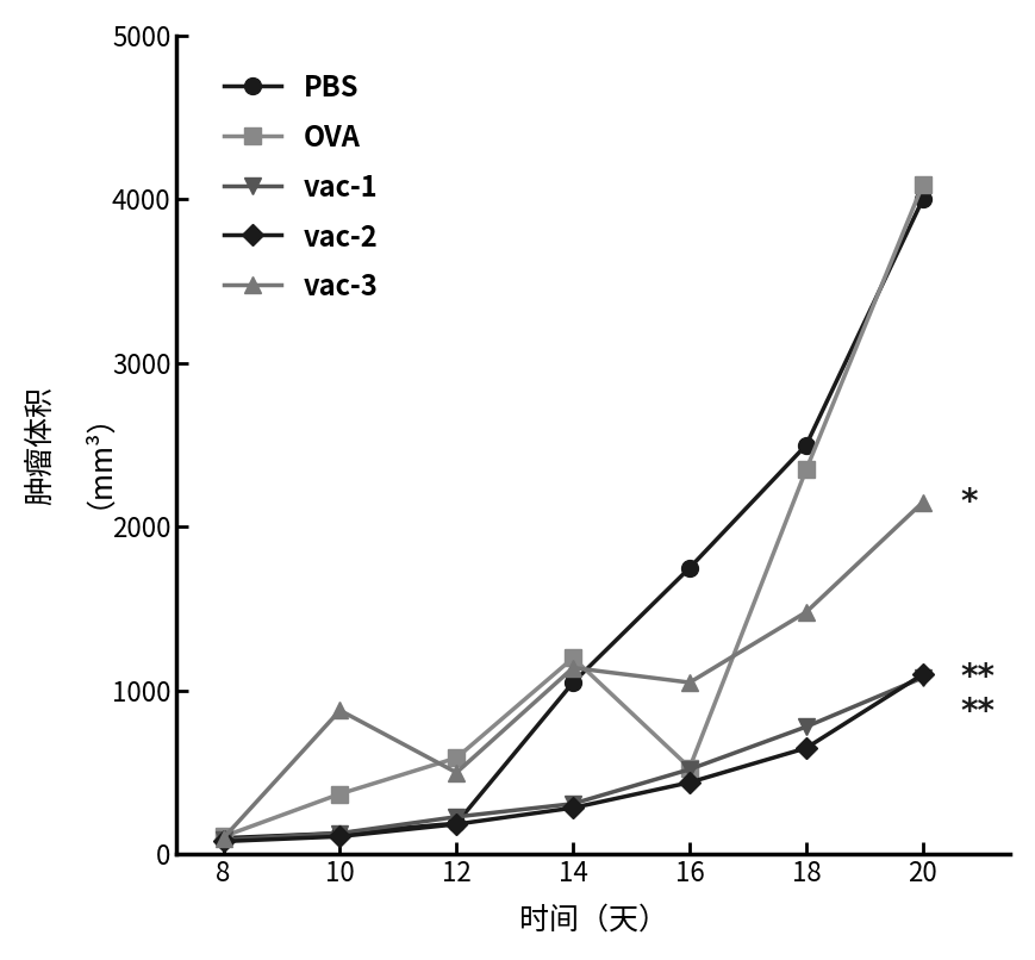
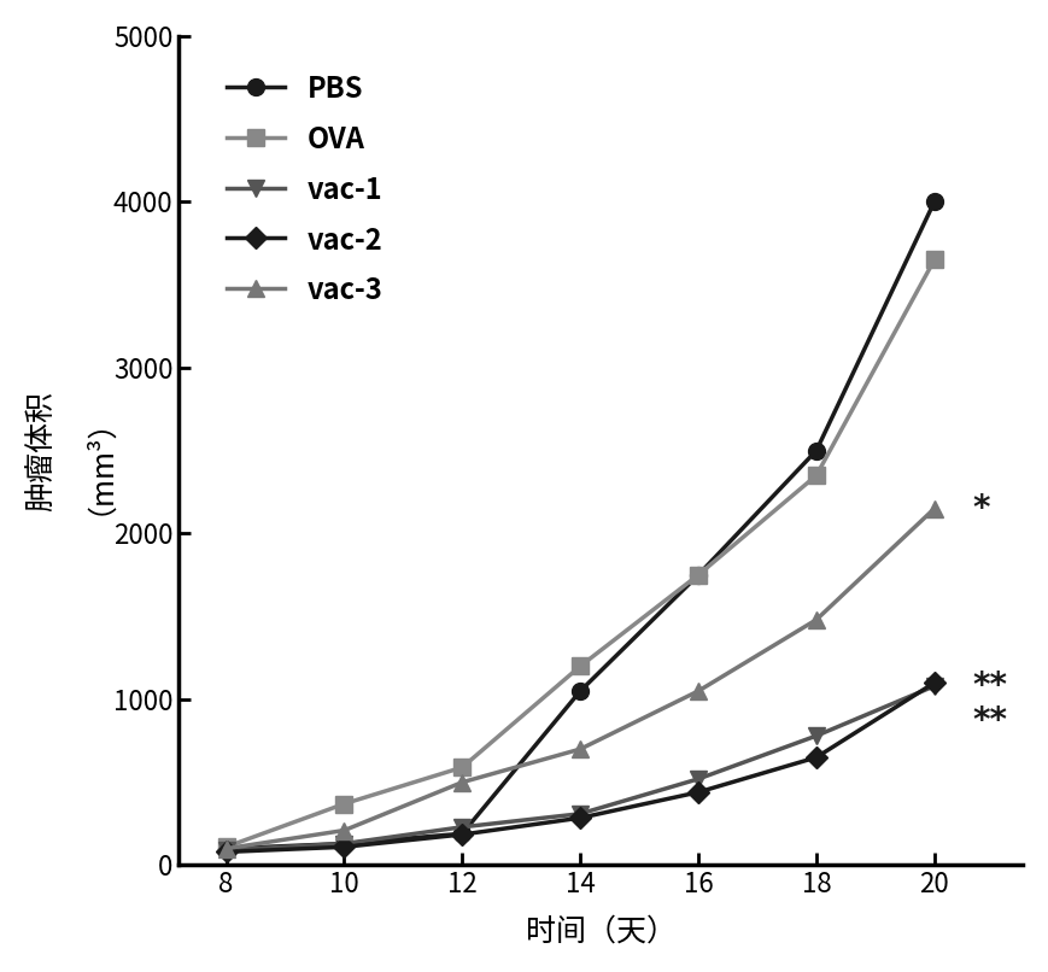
vac-3/10: 880 -> 210
vac-3/14: 1140 -> 700
OVA/16: 530 -> 1750
OVA/20: 4090 -> 3650
